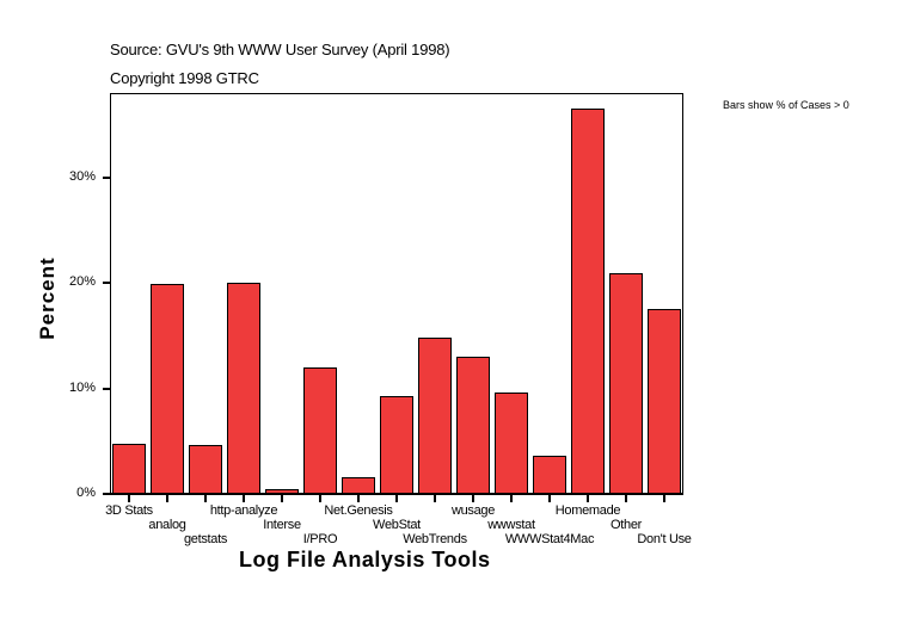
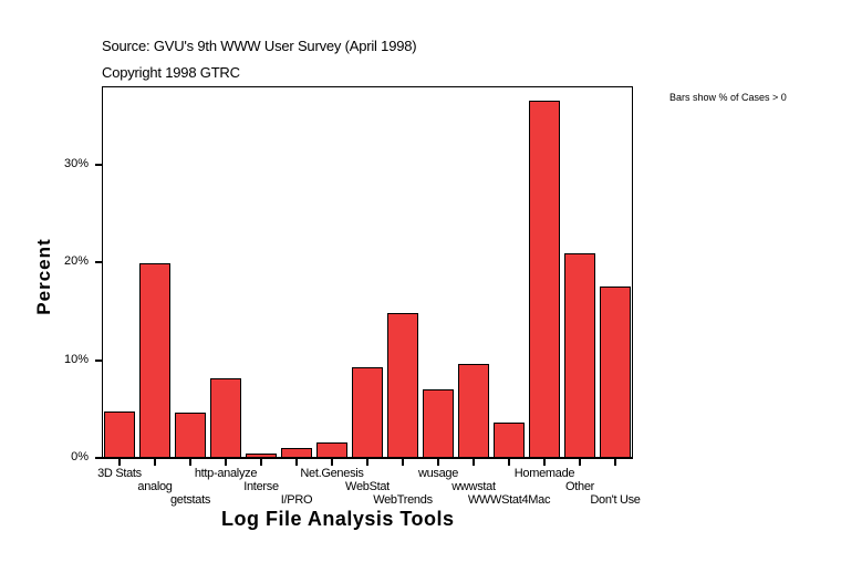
http-analyze: 20% -> 8%
I/PRO: 12% -> 1%
wusage: 13% -> 7%
